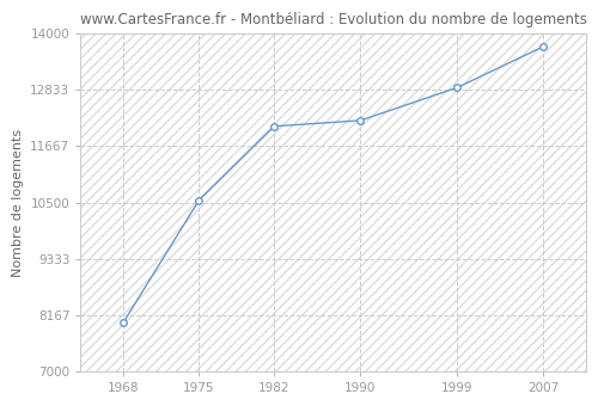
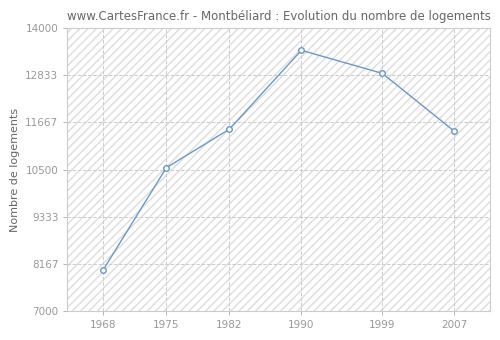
1982: 12080 -> 11500
1990: 12200 -> 13450
2007: 13730 -> 11450
